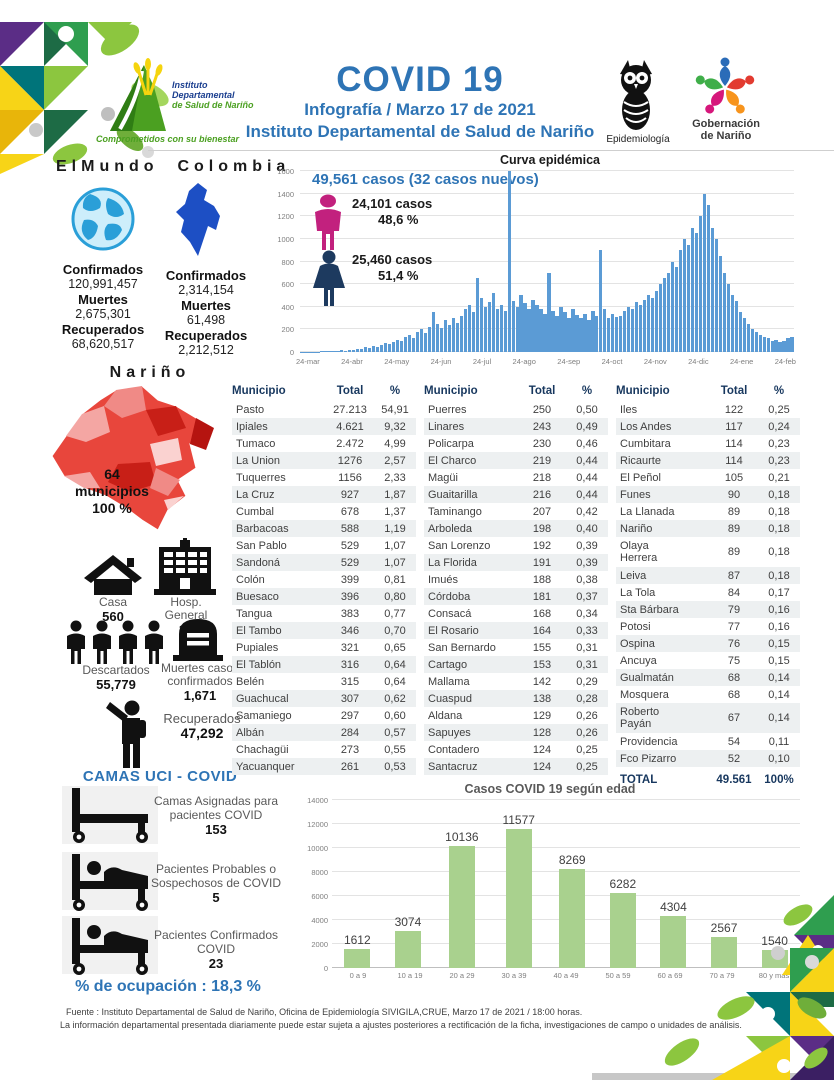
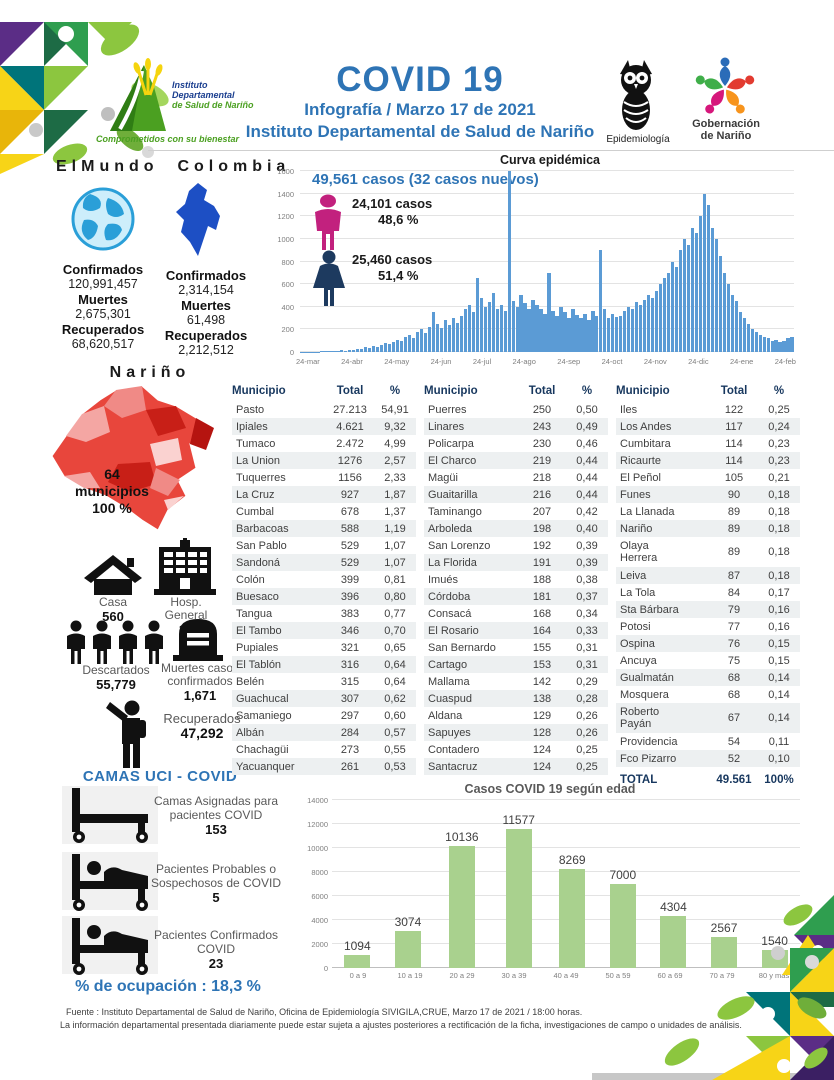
Casos COVID 19 según edad/0 a 9: 1612 -> 1094
Casos COVID 19 según edad/50 a 59: 6282 -> 7000
